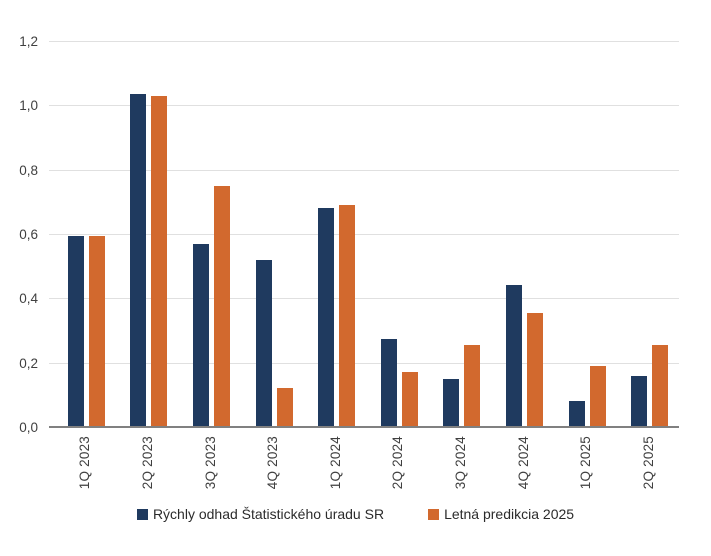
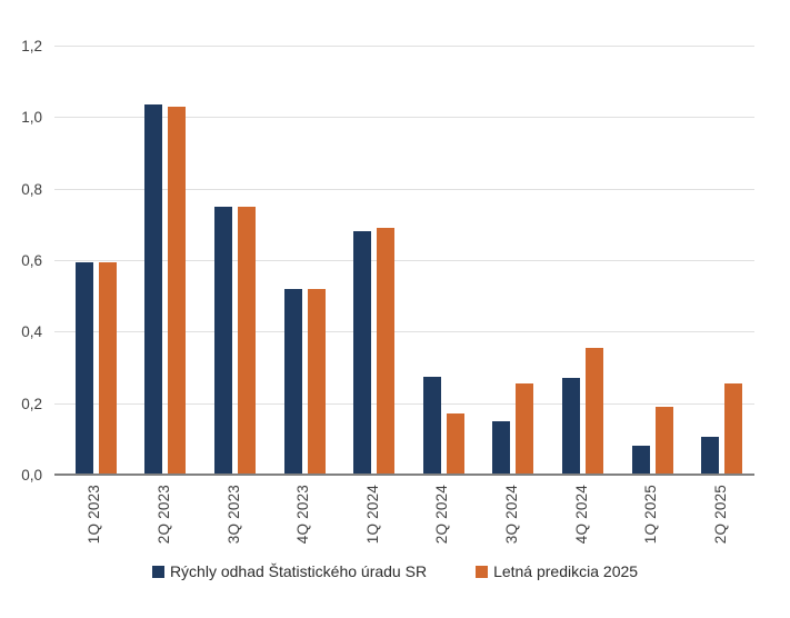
Rýchly odhad Štatistického úradu SR/3Q 2023: 0,57 -> 0,75
Letná predikcia 2025/4Q 2023: 0,12 -> 0,52
Rýchly odhad Štatistického úradu SR/4Q 2024: 0,44 -> 0,27
Rýchly odhad Štatistického úradu SR/2Q 2025: 0,16 -> 0,10
